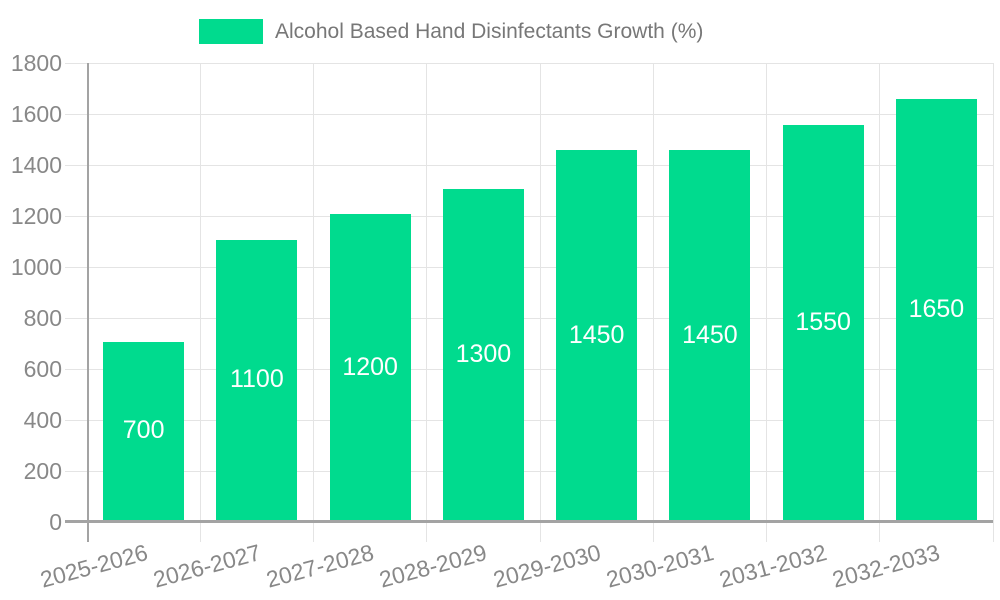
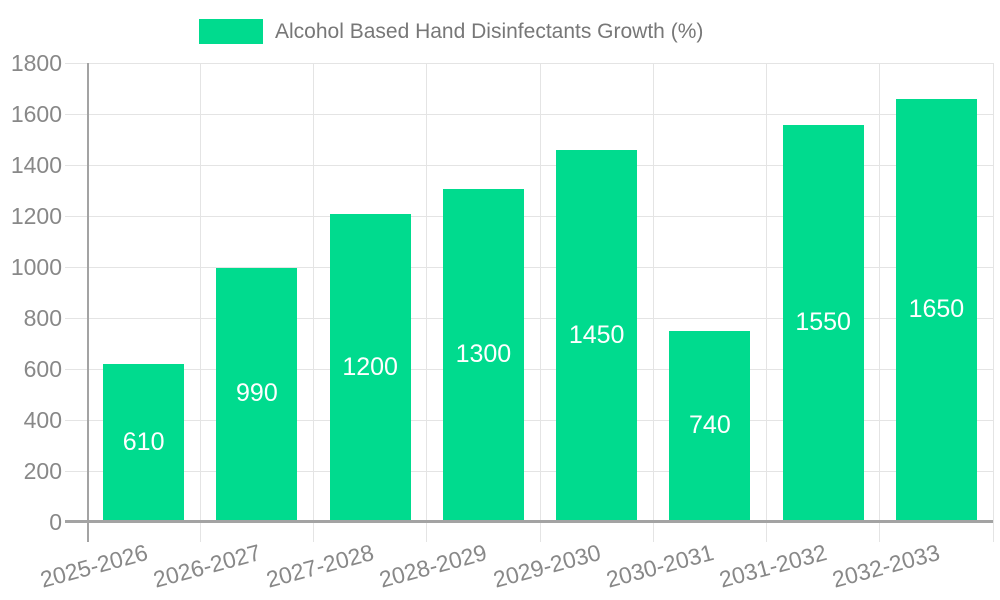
2025-2026: 700 -> 610
2026-2027: 1100 -> 990
2030-2031: 1450 -> 740
